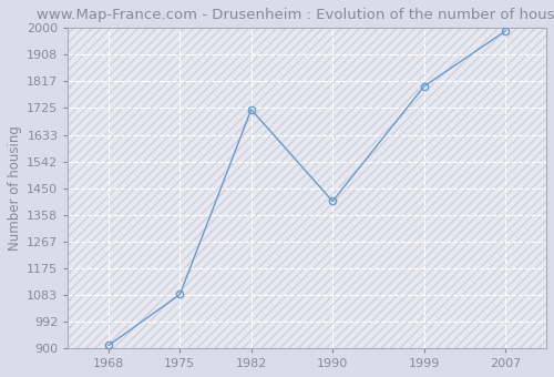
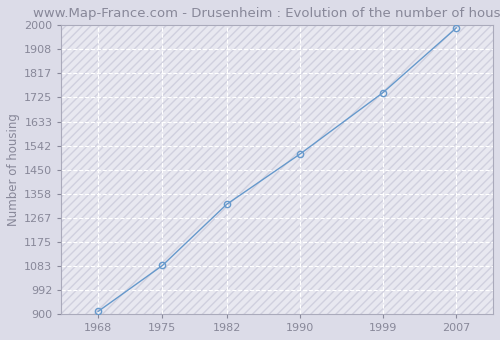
1982: 1720 -> 1318
1990: 1405 -> 1510
1999: 1800 -> 1743
